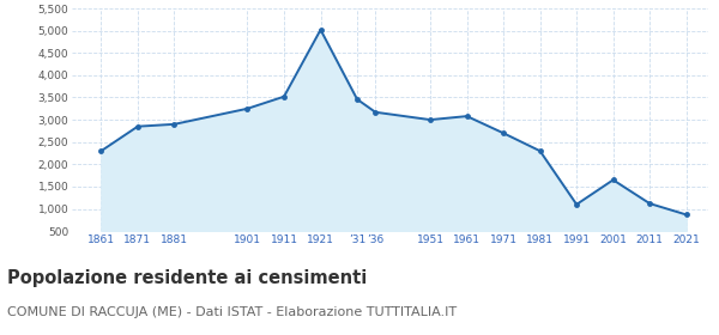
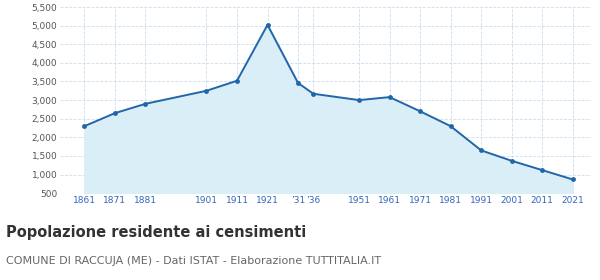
1871: 2,850 -> 2,650
1991: 1,100 -> 1,650
2001: 1,650 -> 1,370
